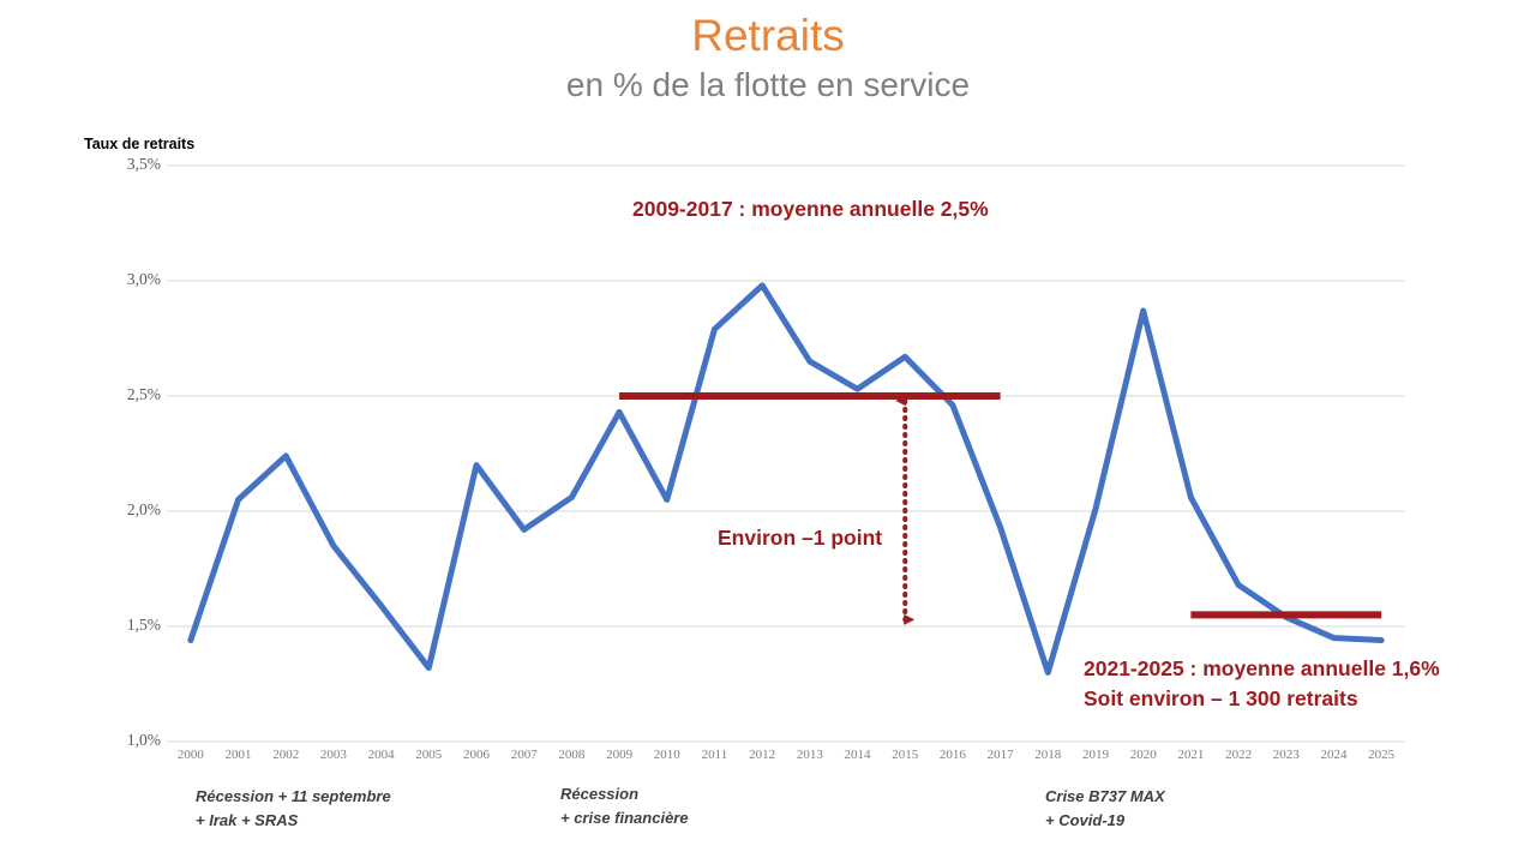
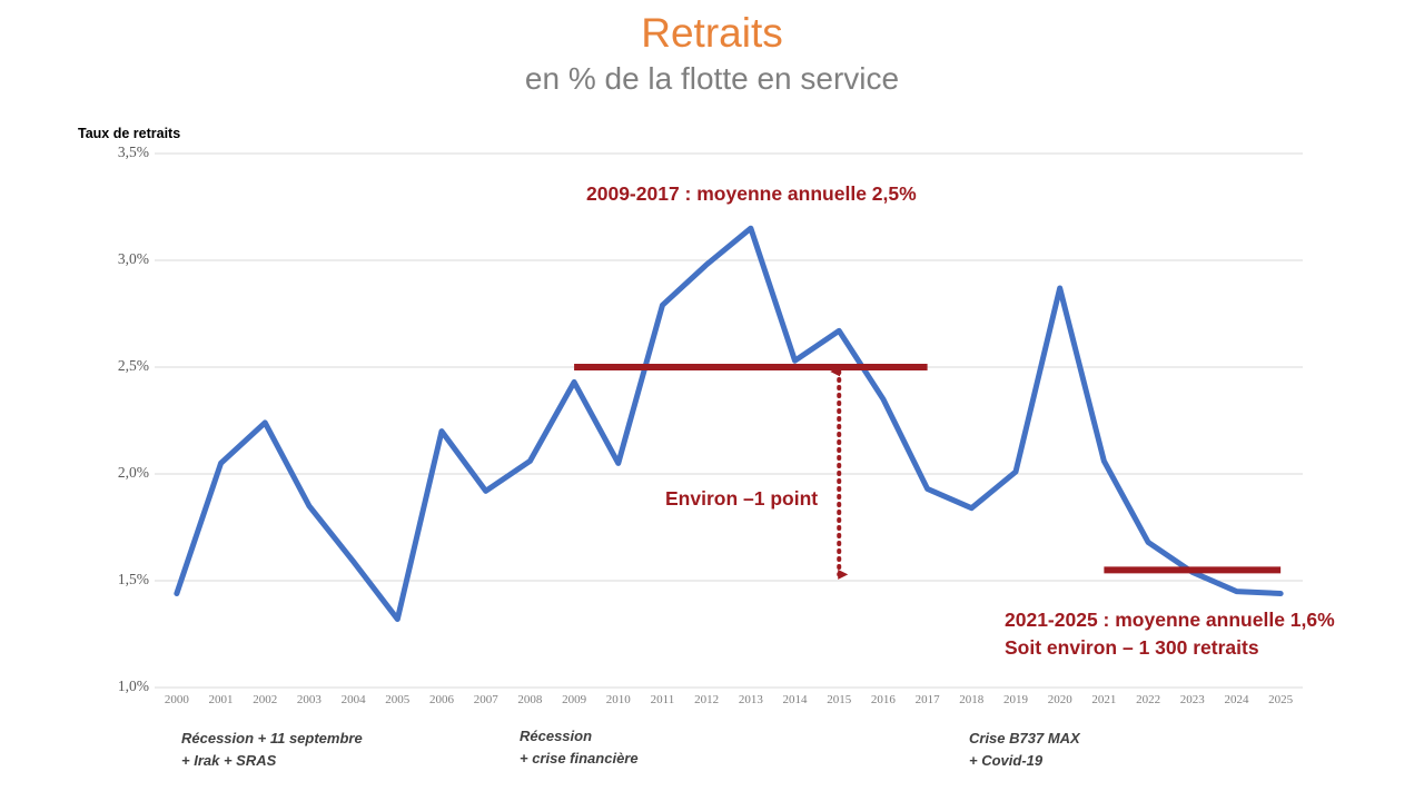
2013: 2,65% -> 3,15%
2016: 2,46% -> 2,35%
2018: 1,30% -> 1,84%
